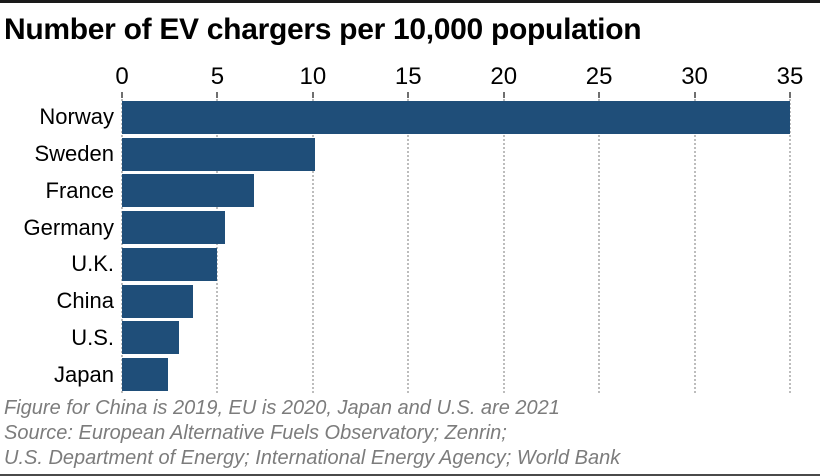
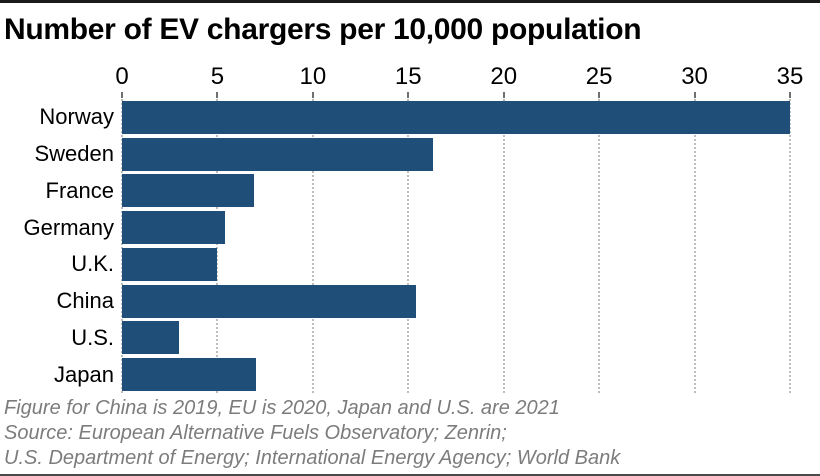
Sweden: 10.1 -> 16.3
China: 3.7 -> 15.4
Japan: 2.4 -> 7.0
